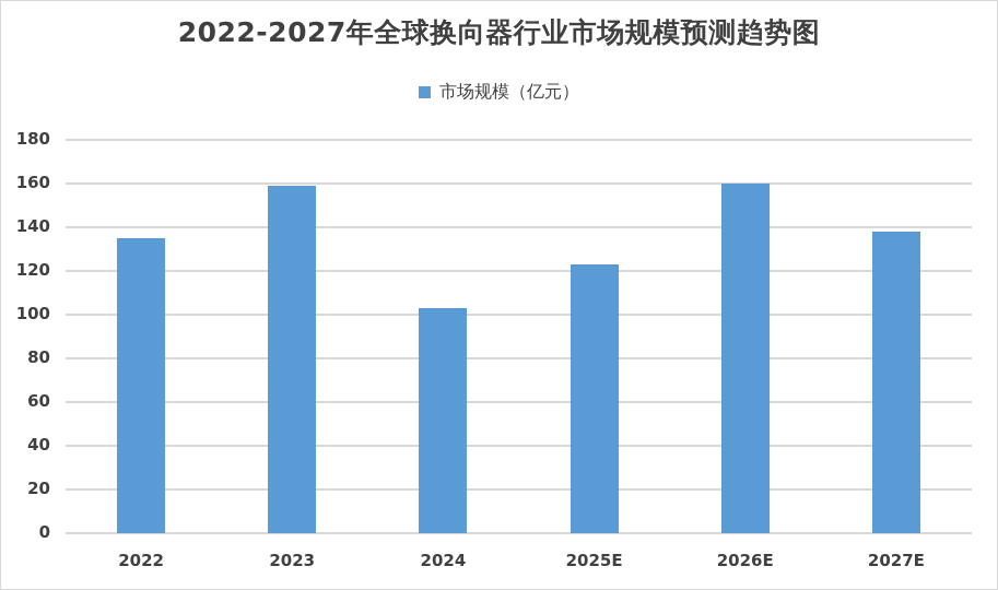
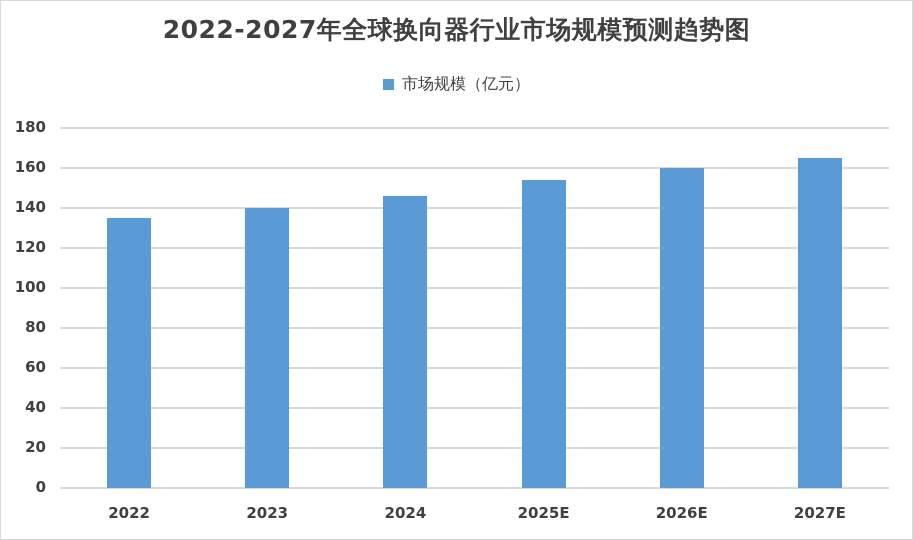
2023: 159 -> 140
2024: 103 -> 146
2025E: 123 -> 154
2027E: 138 -> 165
